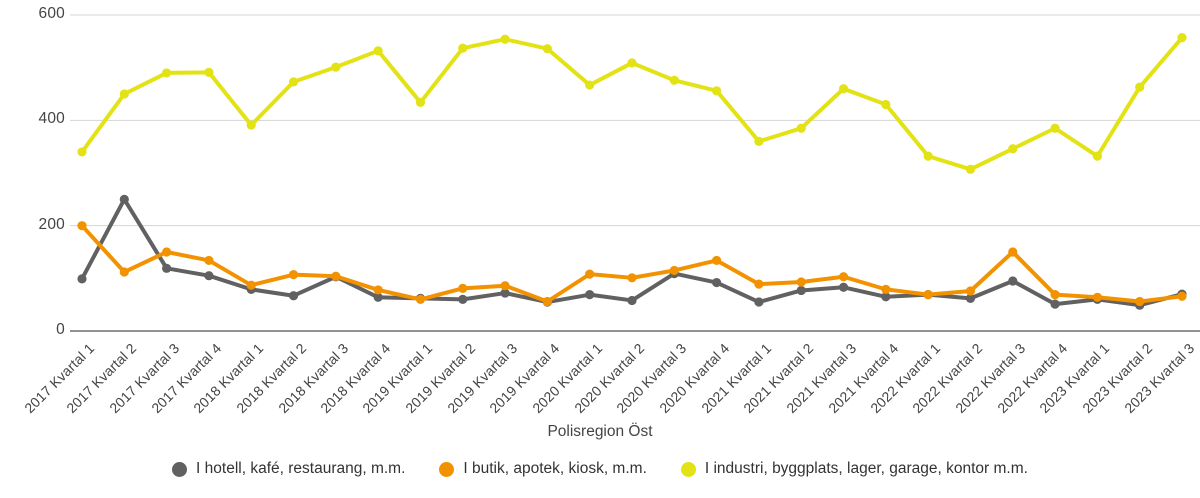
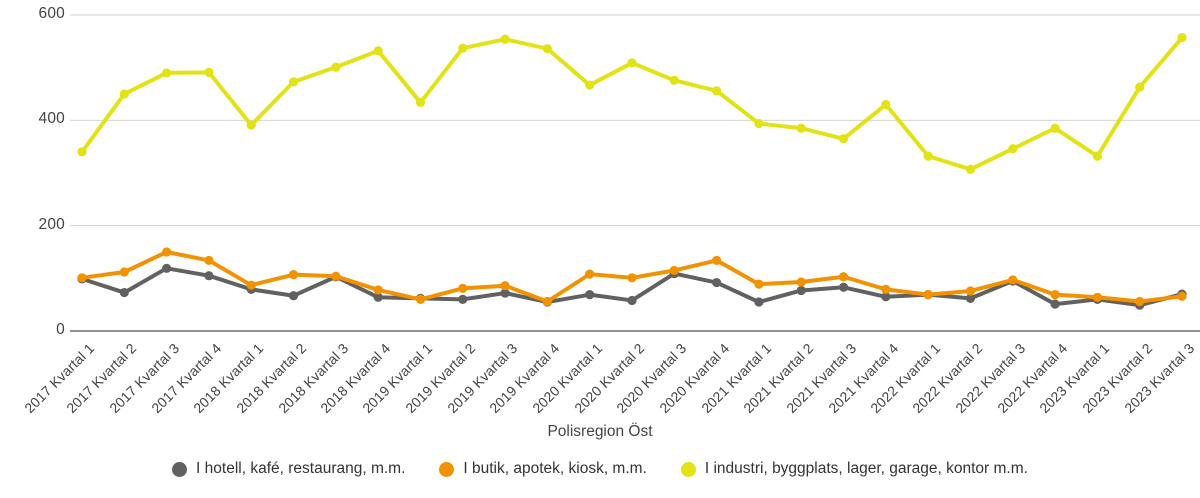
I butik, apotek, kiosk, m.m./2017 Kvartal 1: 200 -> 100
I hotell, kafé, restaurang, m.m./2017 Kvartal 2: 250 -> 70
I industri, byggplats, lager, garage, kontor m.m./2021 Kvartal 1: 360 -> 390
I industri, byggplats, lager, garage, kontor m.m./2021 Kvartal 3: 460 -> 360
I butik, apotek, kiosk, m.m./2022 Kvartal 3: 150 -> 100
